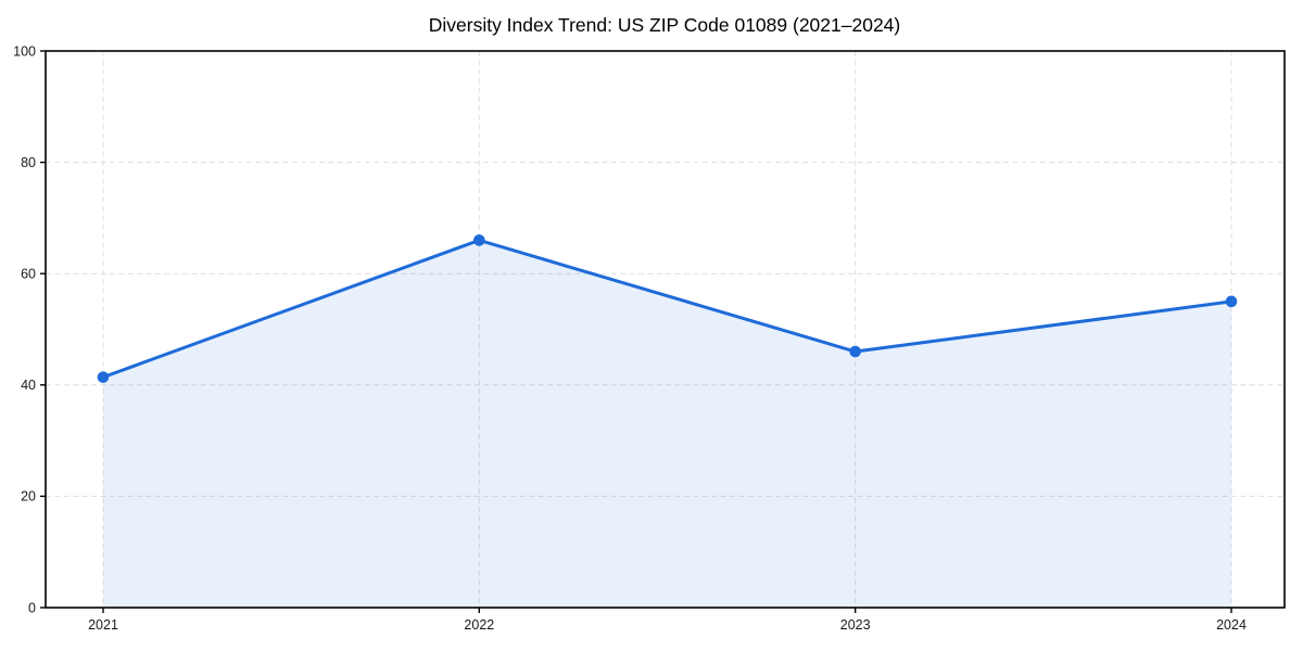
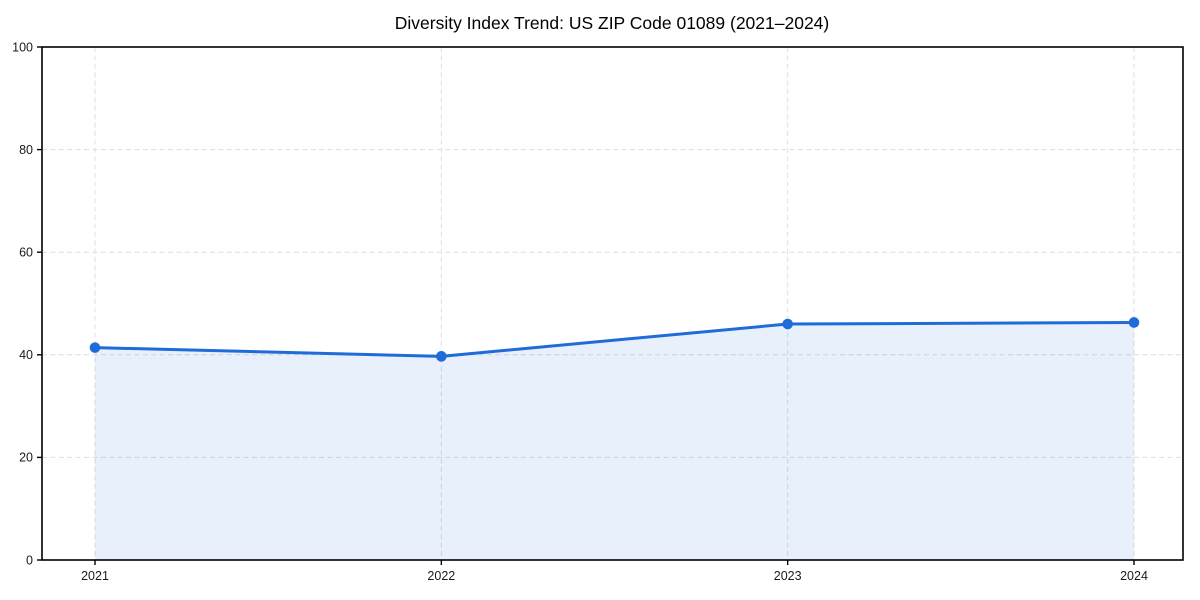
2022: 66 -> 40
2024: 55 -> 46
